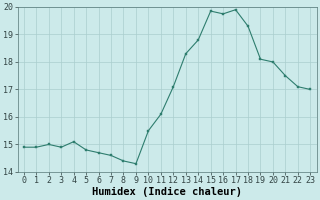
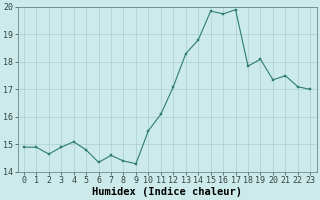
2: 15.00 -> 14.65
6: 14.70 -> 14.35
18: 19.30 -> 17.85
20: 18.00 -> 17.35
